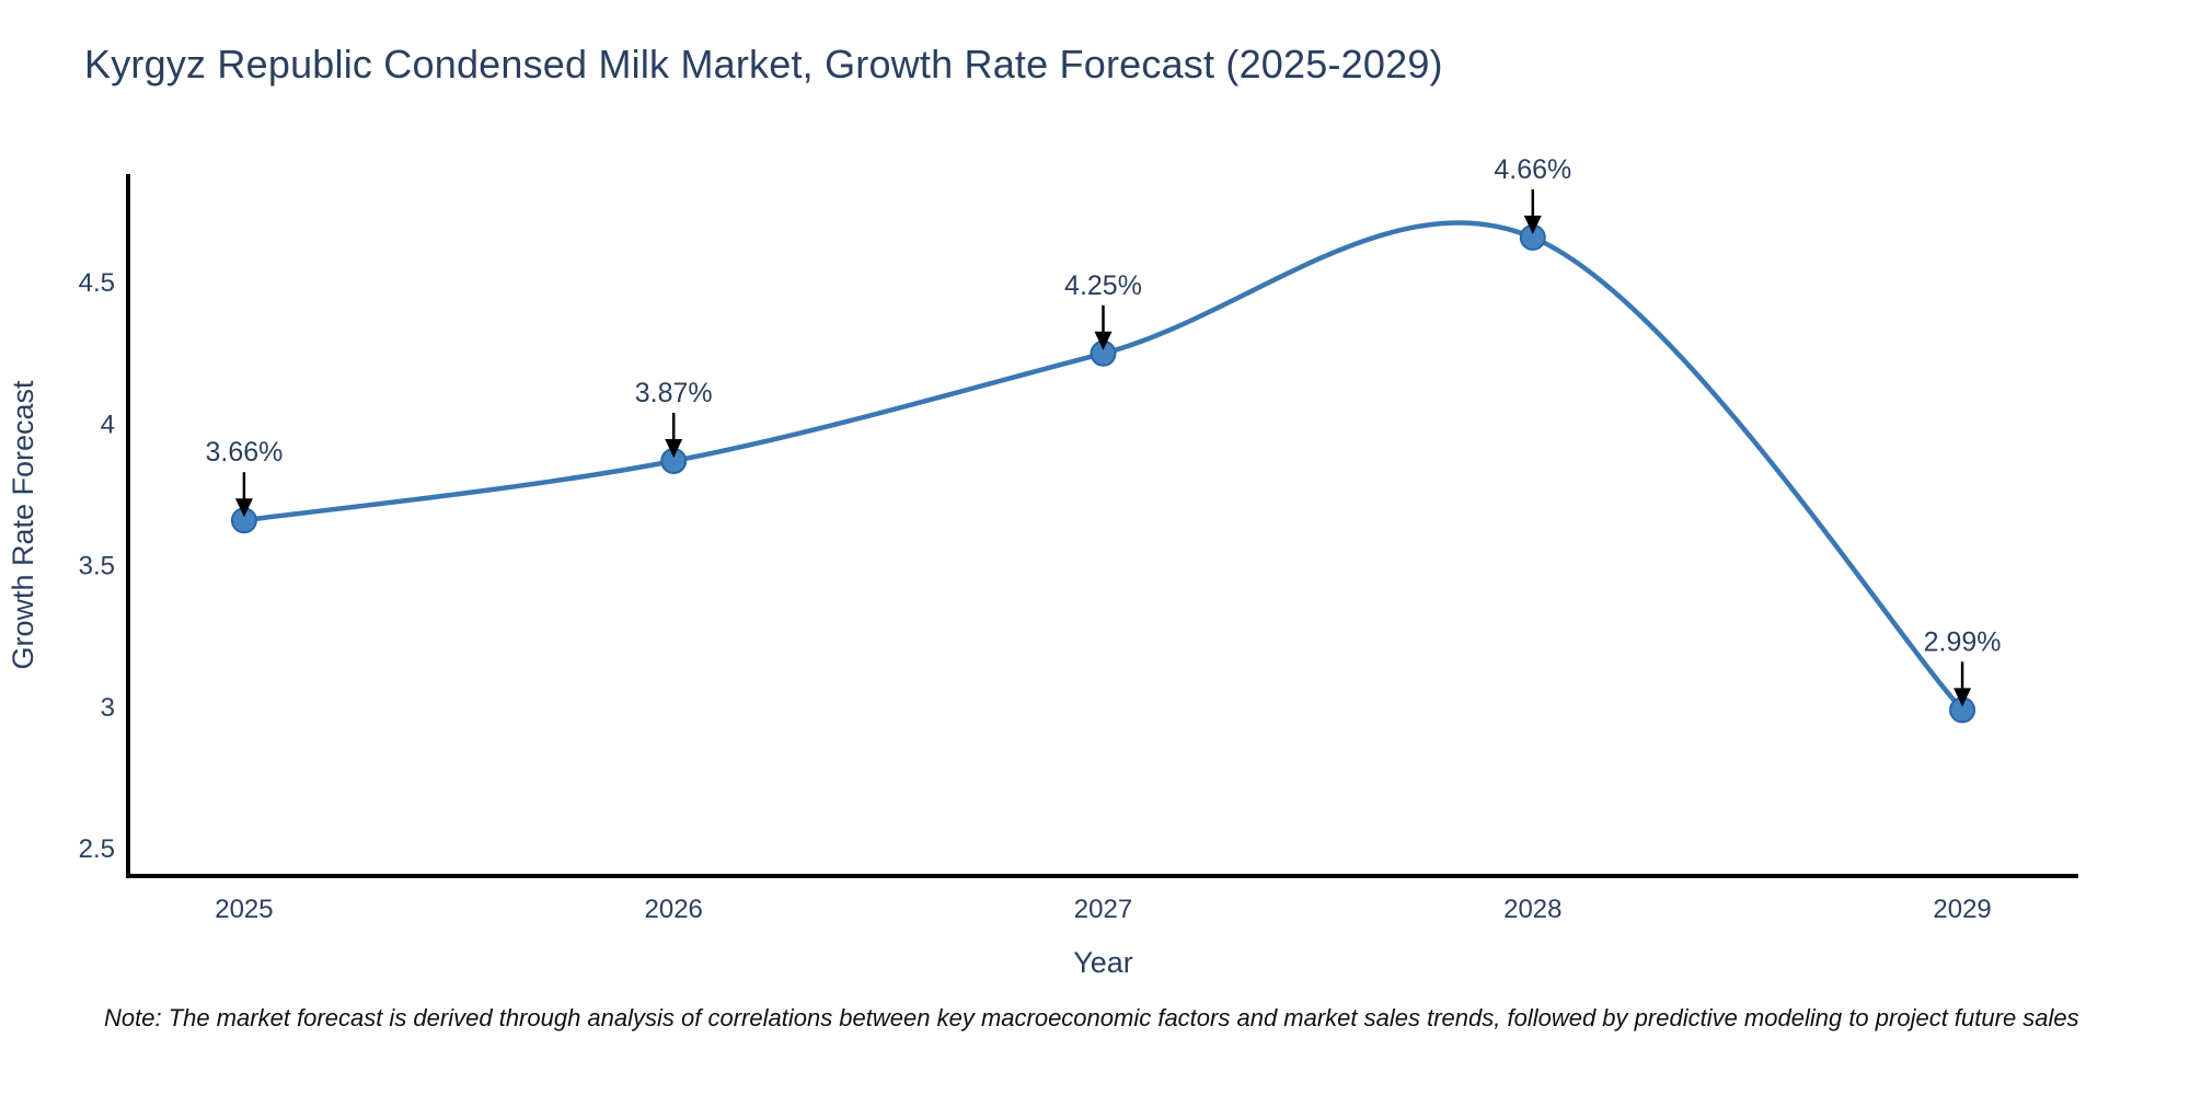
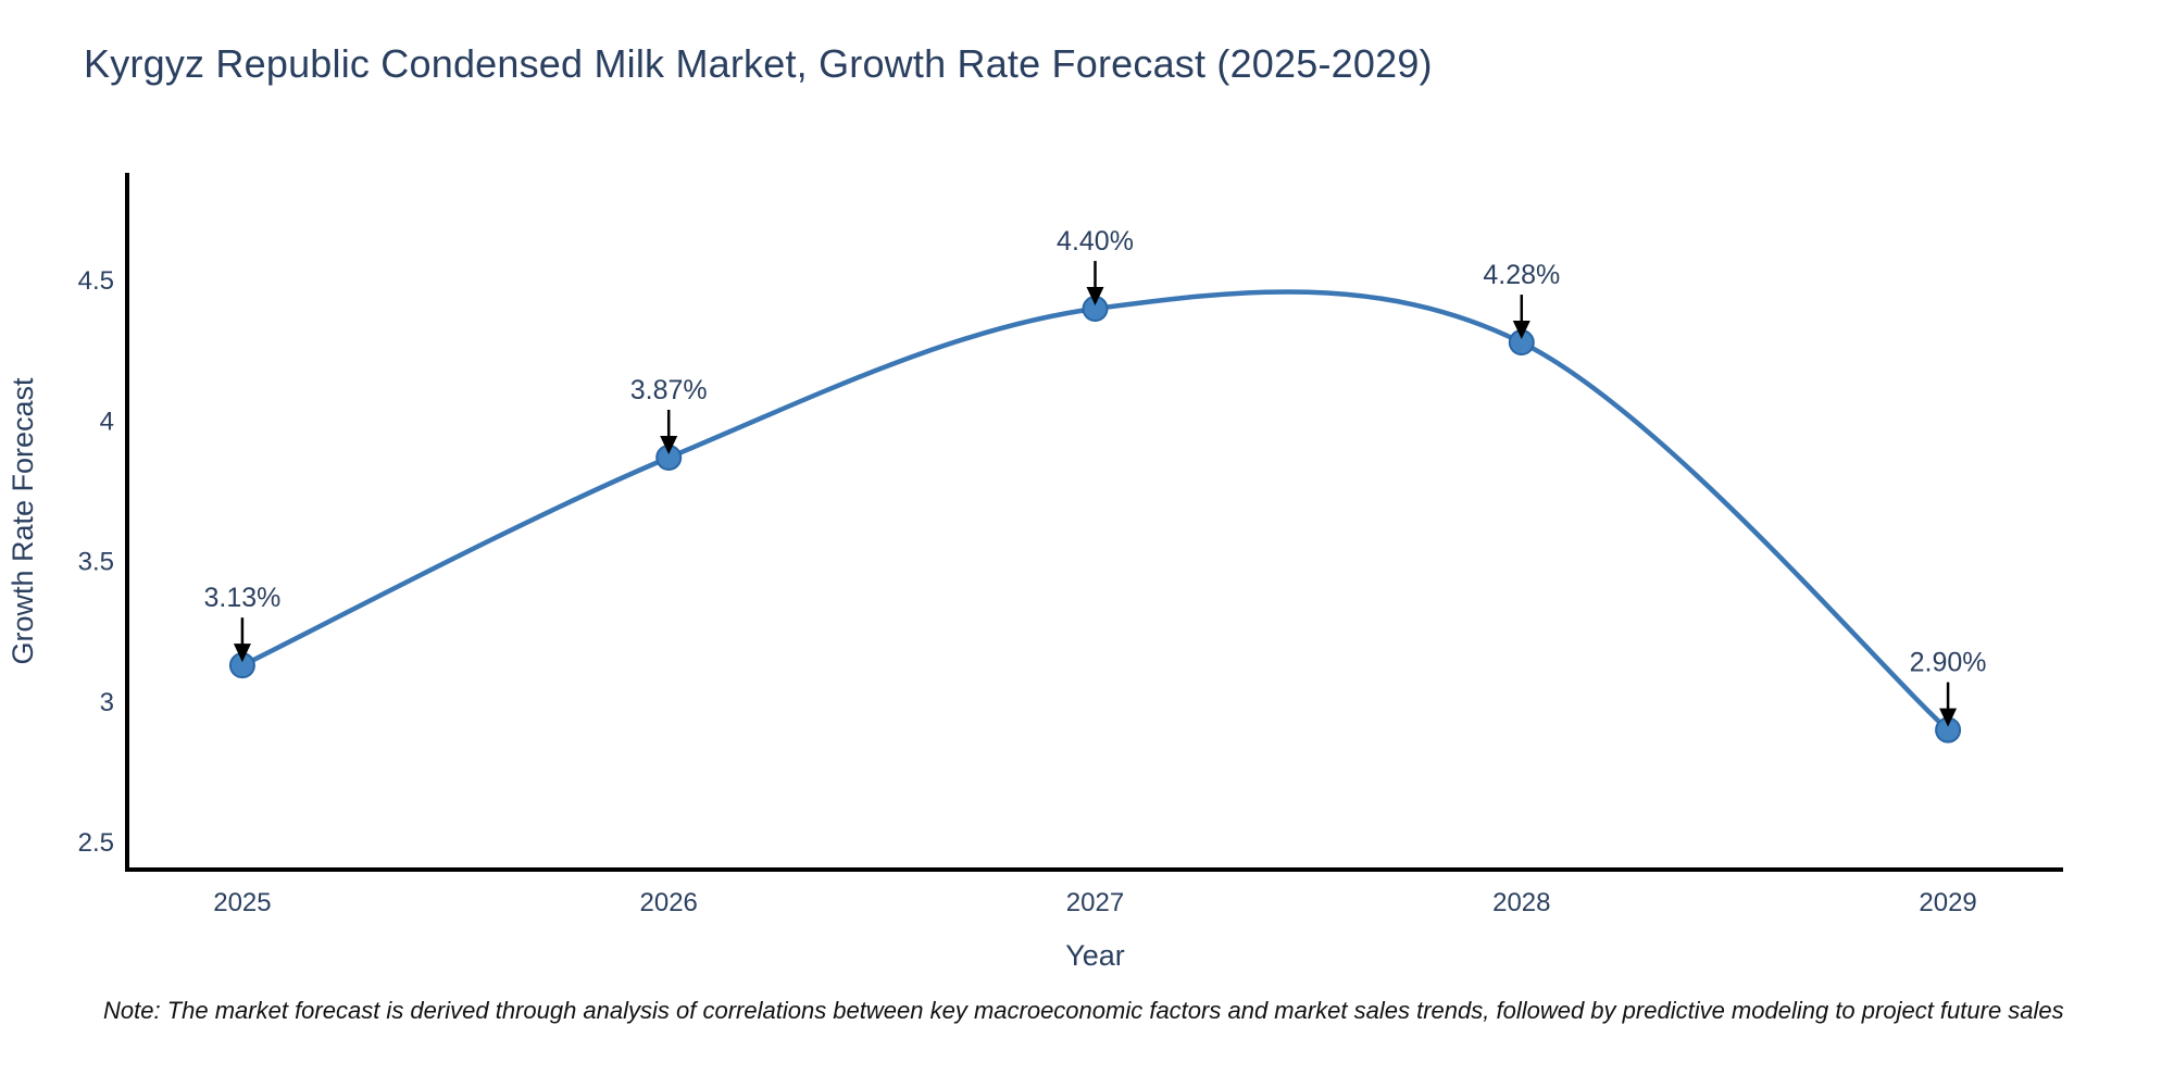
2025: 3.66% -> 3.13%
2027: 4.25% -> 4.40%
2028: 4.66% -> 4.28%
2029: 2.99% -> 2.90%
